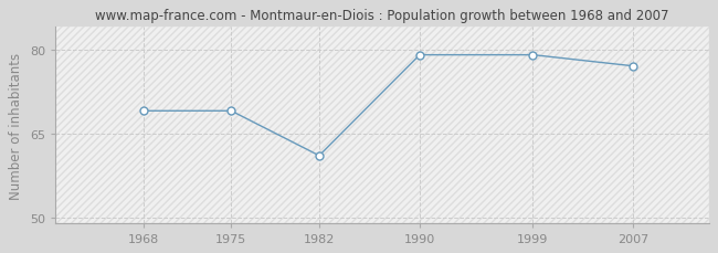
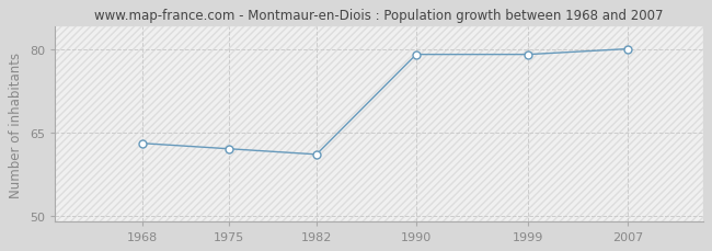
1968: 69 -> 63
1975: 69 -> 62
2007: 77 -> 80
